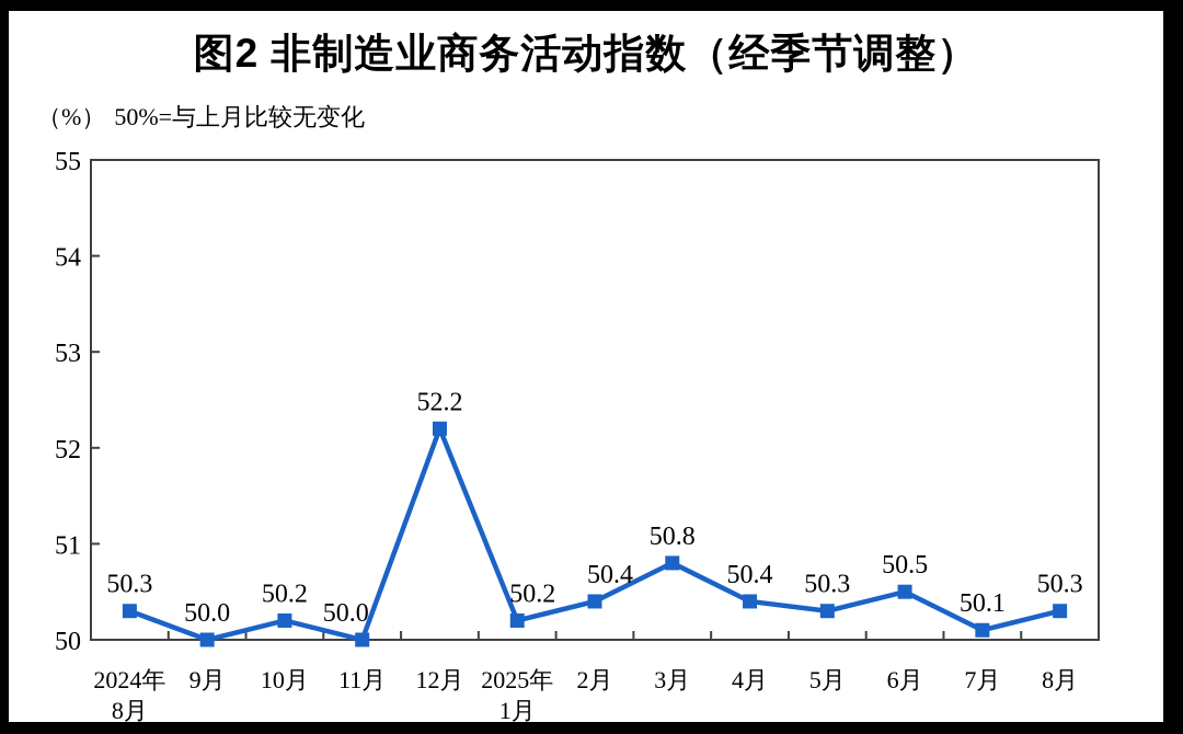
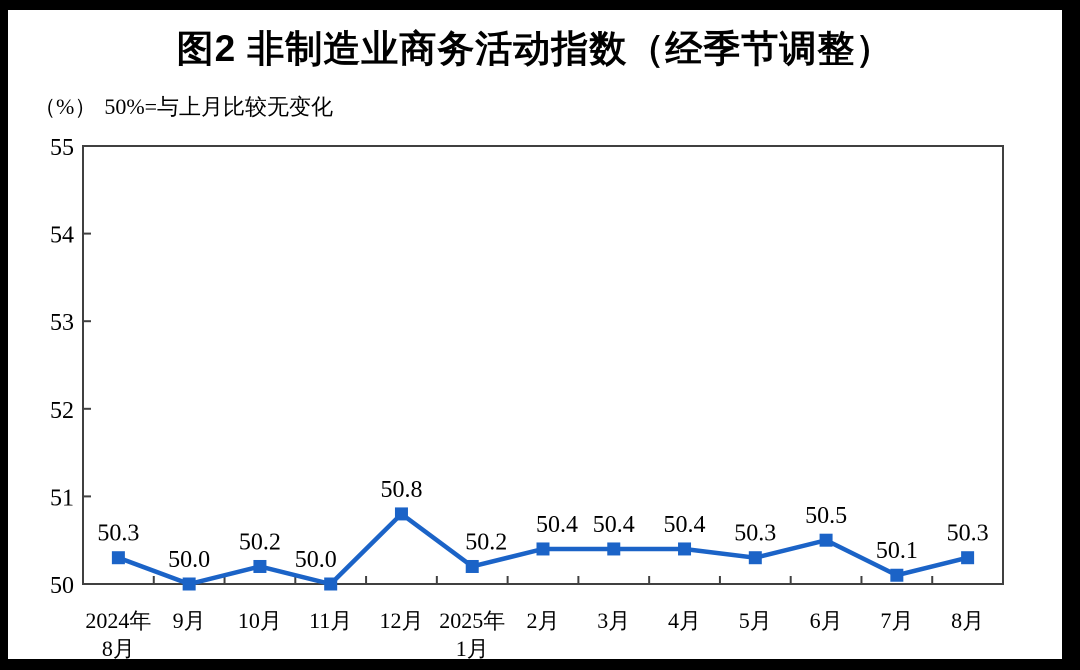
12月: 52.2 -> 50.8
3月: 50.8 -> 50.4
